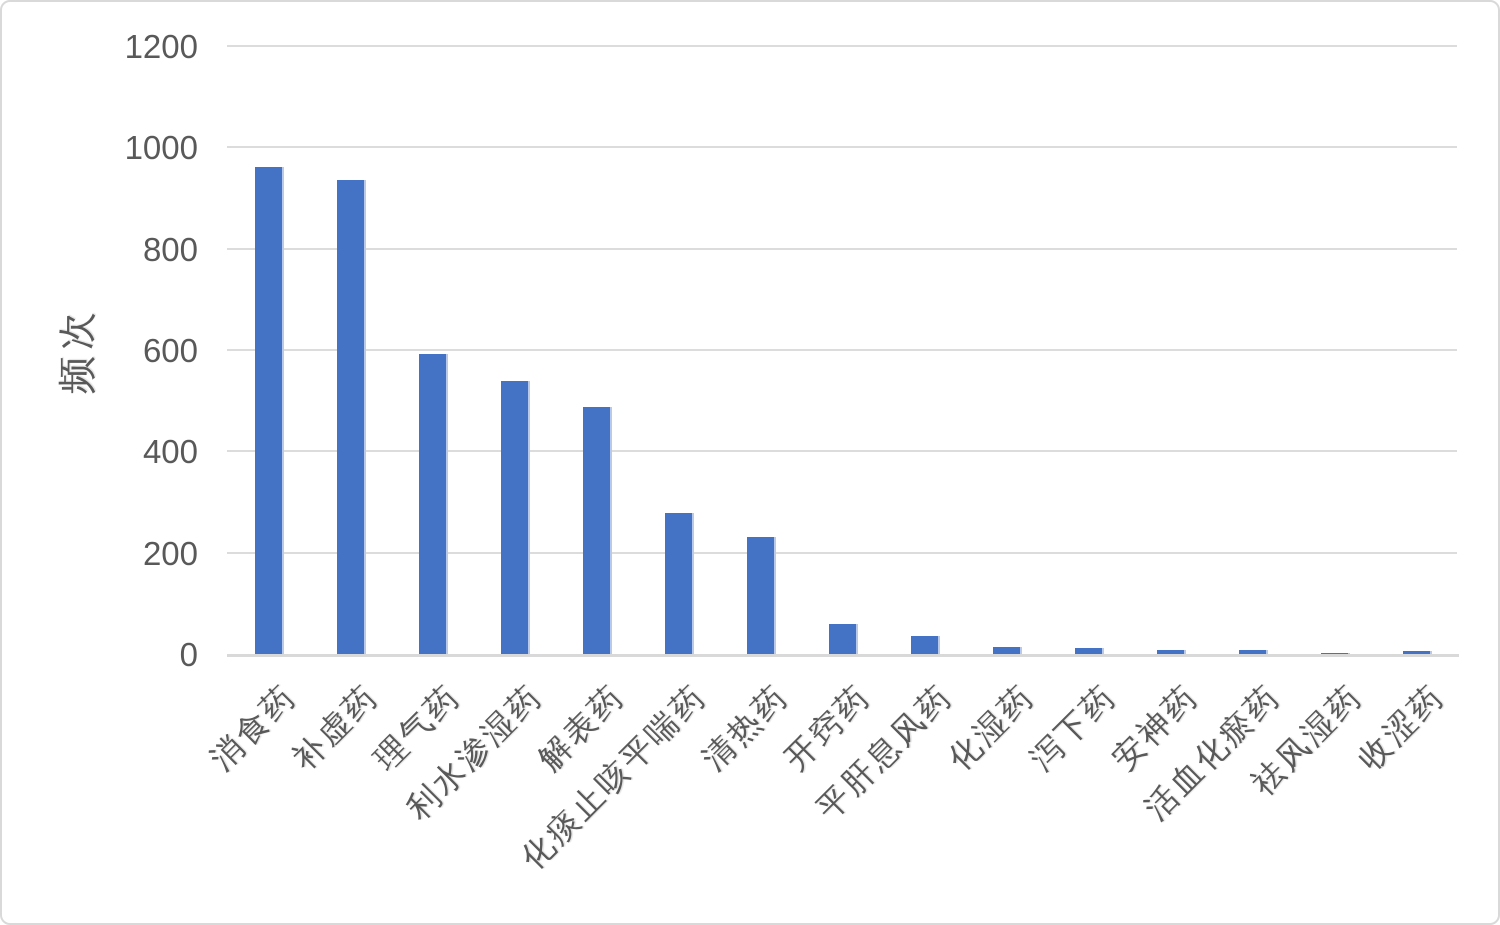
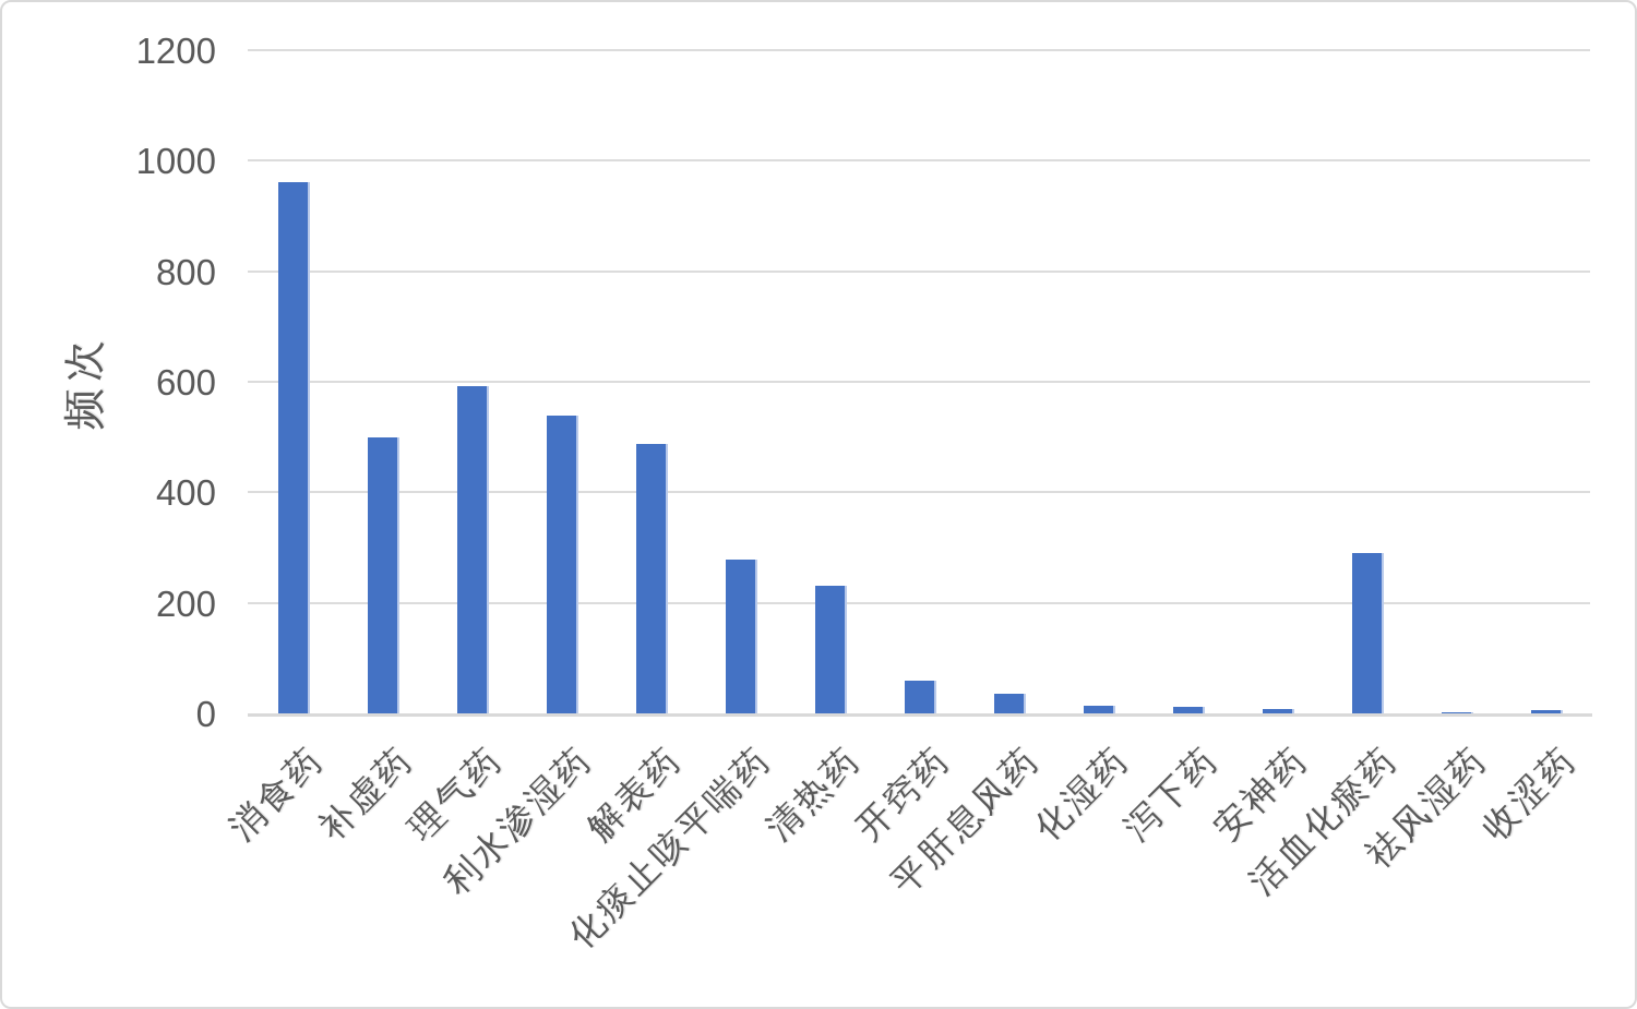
补虚药: 940 -> 500
活血化瘀药: 10 -> 290
